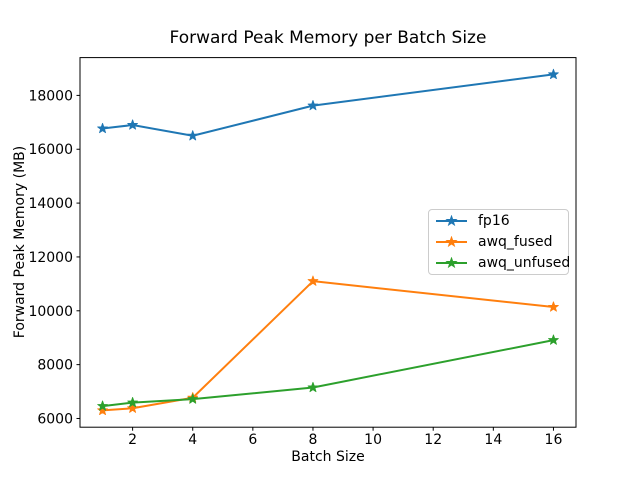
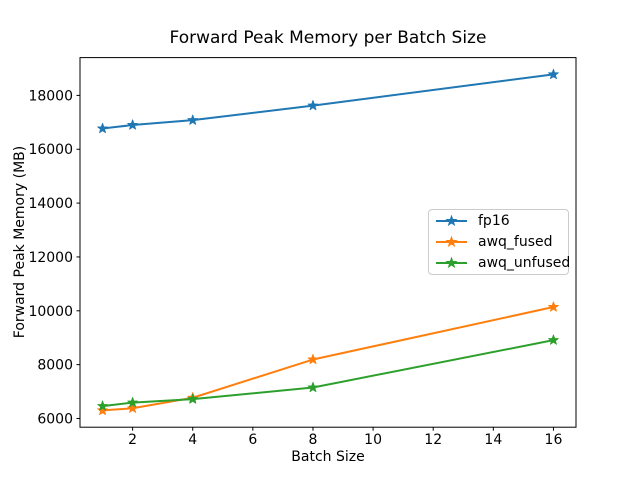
fp16/4: 16500 -> 17100
awq_fused/8: 11100 -> 8200
